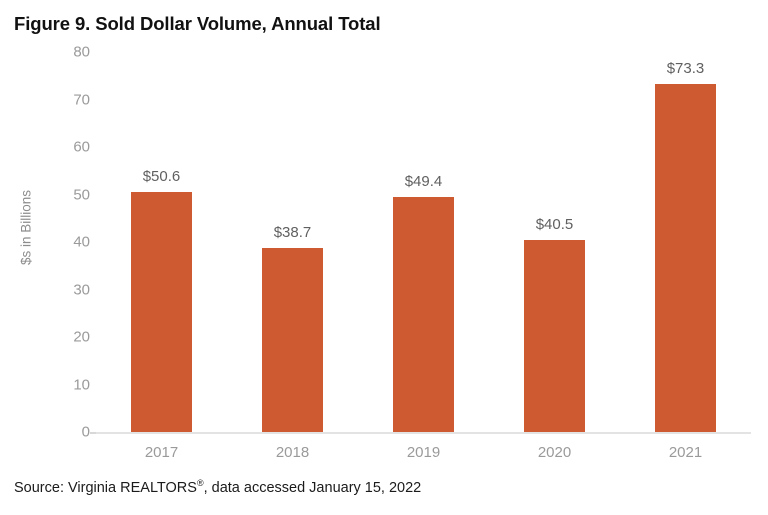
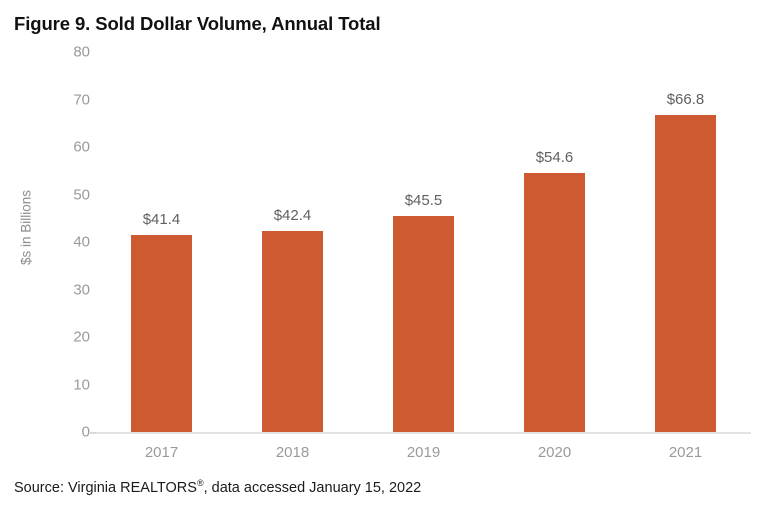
2017: $50.6 -> $41.4
2018: $38.7 -> $42.4
2019: $49.4 -> $45.5
2020: $40.5 -> $54.6
2021: $73.3 -> $66.8
